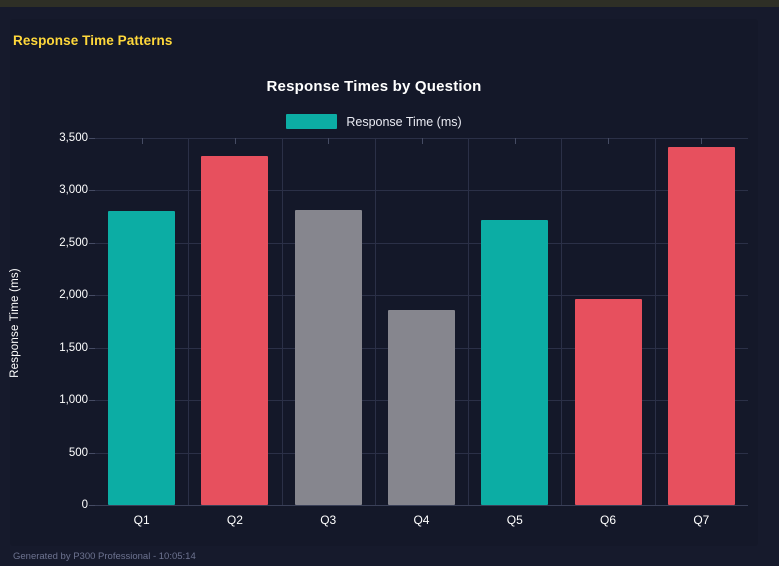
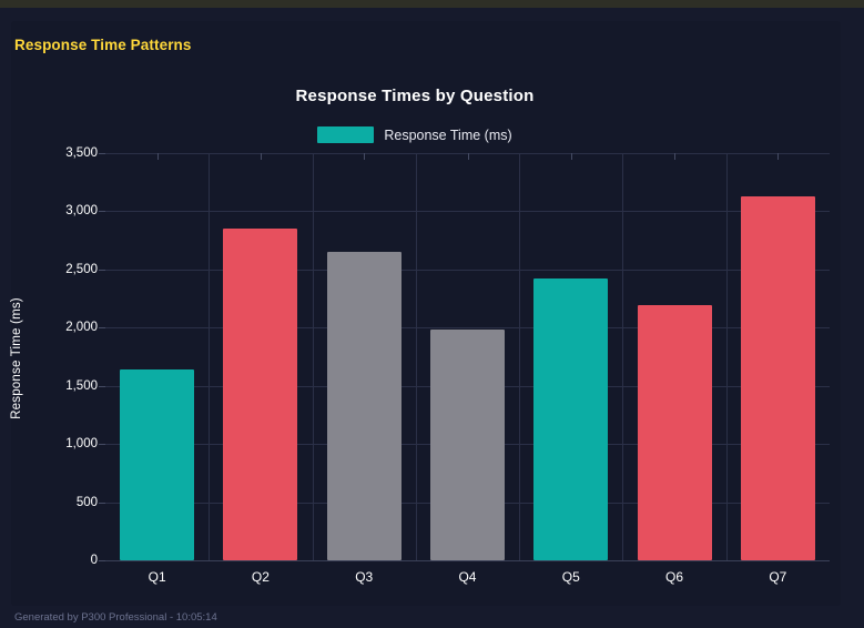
Q1: 2800 -> 1640
Q2: 3330 -> 2850
Q3: 2810 -> 2650
Q4: 1860 -> 1980
Q5: 2720 -> 2420
Q6: 1960 -> 2190
Q7: 3410 -> 3130
